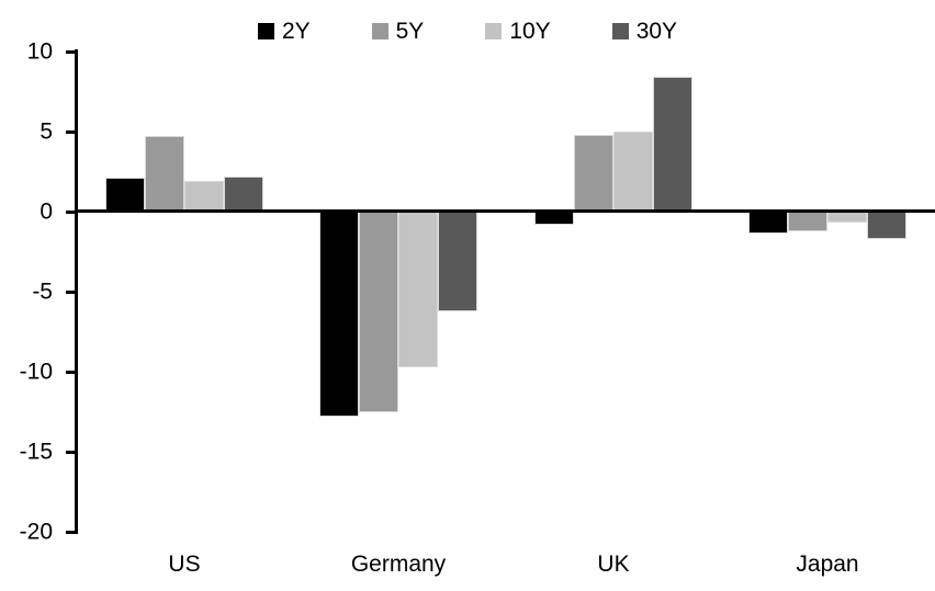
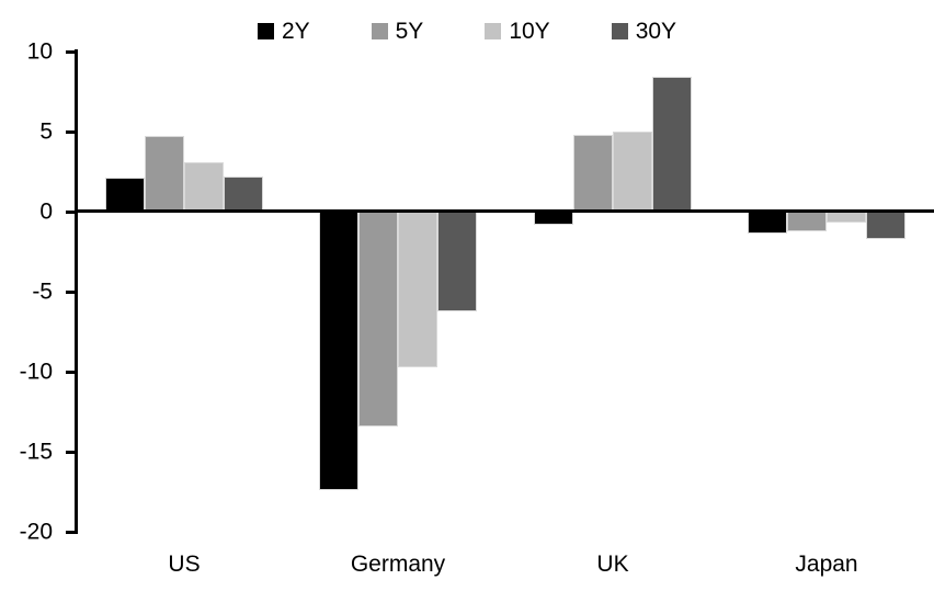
10Y/US: 1.9 -> 3.1
2Y/Germany: -12.8 -> -17.4
5Y/Germany: -12.5 -> -13.4
